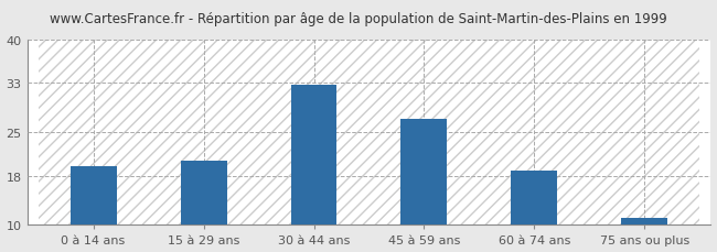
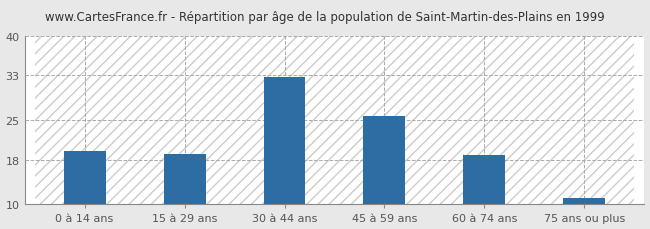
15 à 29 ans: 20.5 -> 19.0
45 à 59 ans: 27.2 -> 25.8
